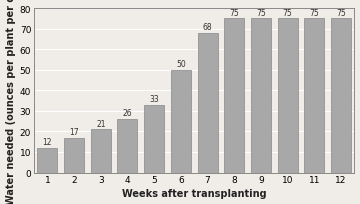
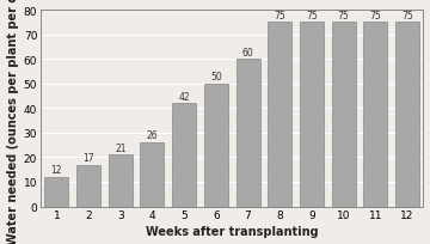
5: 33 -> 42
7: 68 -> 60
